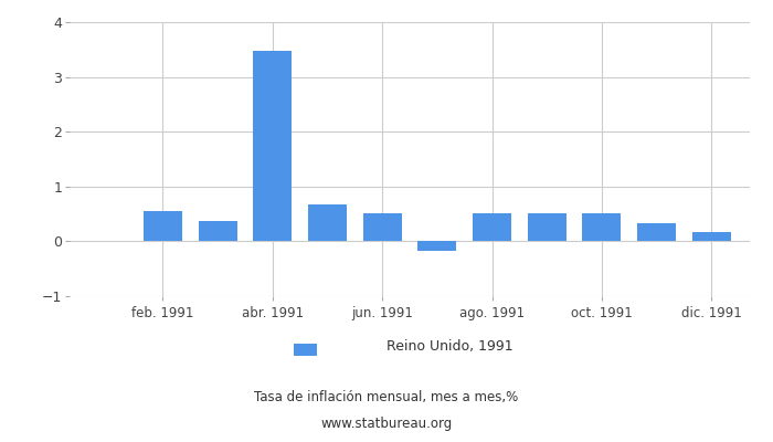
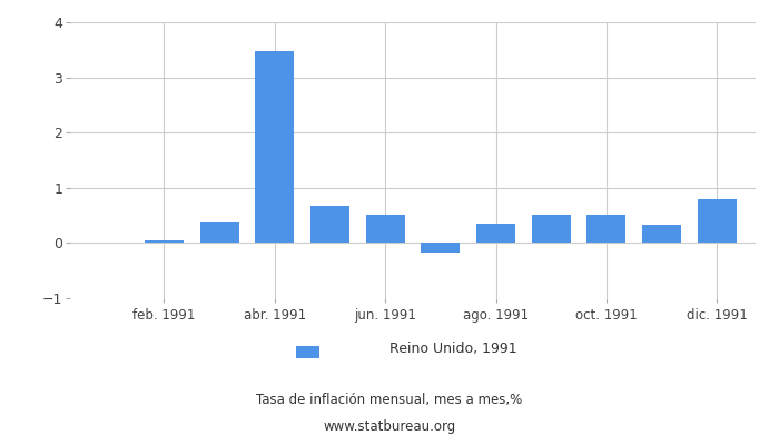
feb. 1991: 0.55 -> 0.05
ago. 1991: 0.52 -> 0.35
dic. 1991: 0.17 -> 0.80
